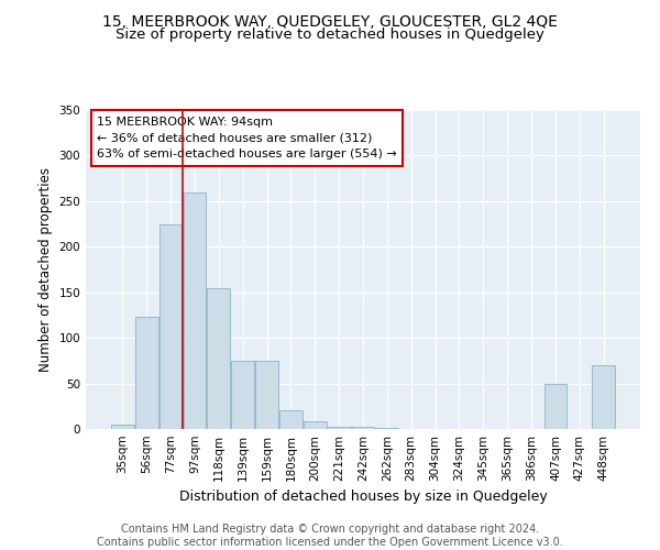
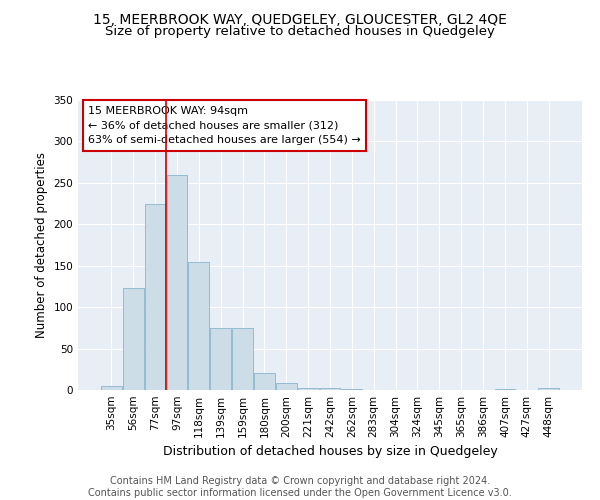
407sqm: 50 -> 1
448sqm: 70 -> 2
